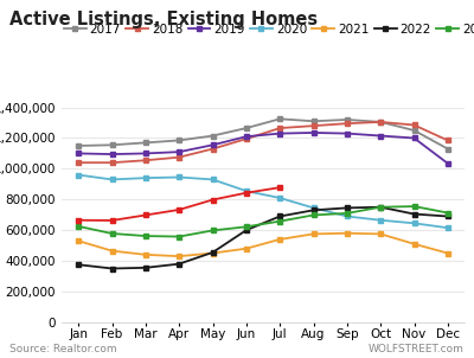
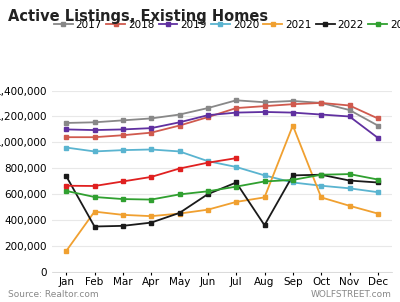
2021/Jan: 530,000 -> 160,000
2022/Jan: 380,000 -> 740,000
2022/Aug: 730,000 -> 360,000
2021/Sep: 580,000 -> 1,130,000
